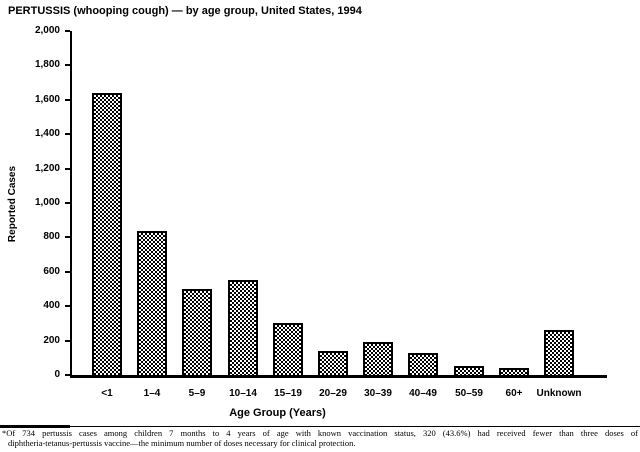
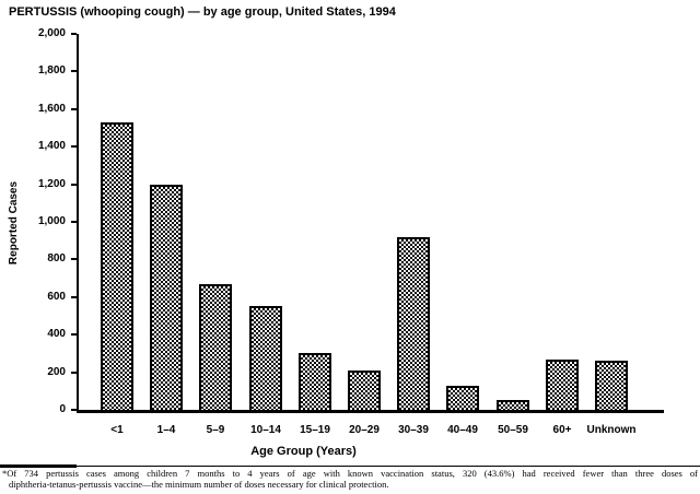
<1: 1640 -> 1530
1–4: 840 -> 1200
5–9: 500 -> 670
20–29: 140 -> 210
30–39: 190 -> 920
60+: 40 -> 270
